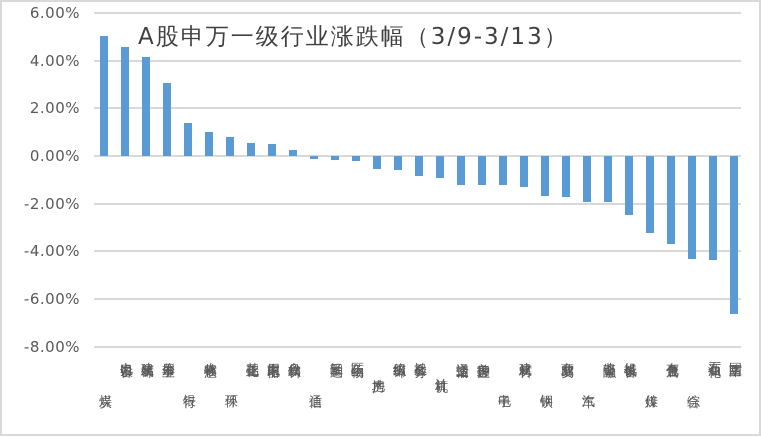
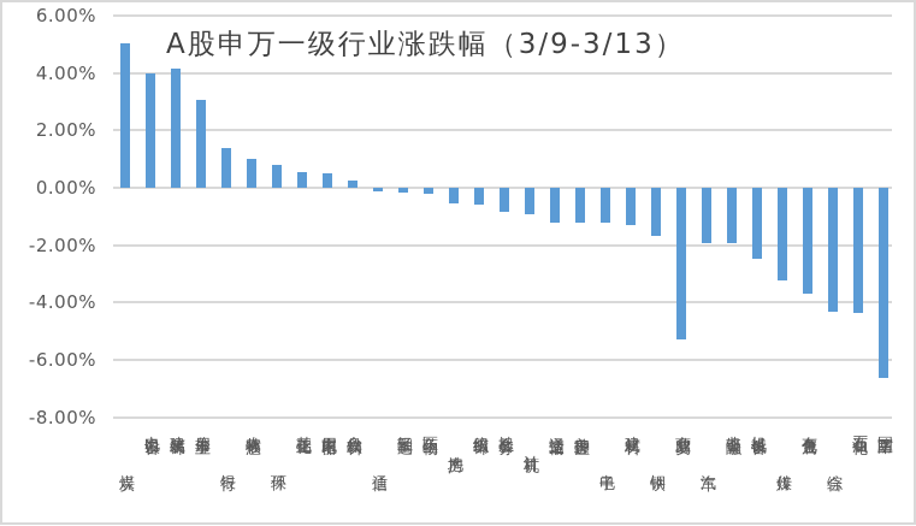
电力设备: 4.6% -> 4.0%
商业贸易: -1.7% -> -5.3%
